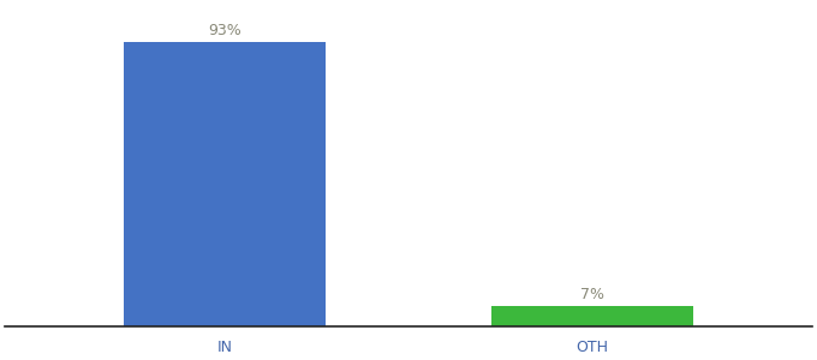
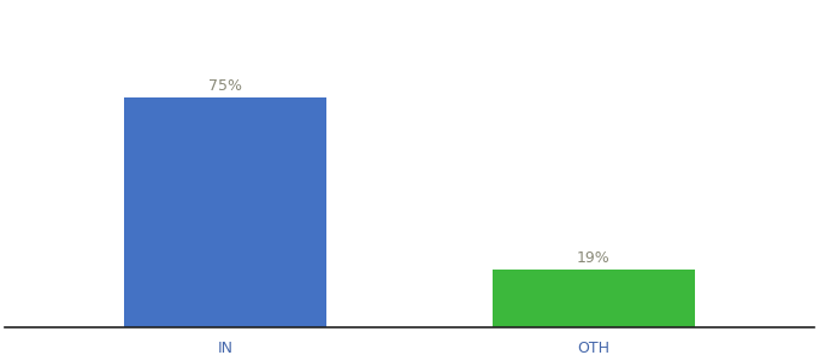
IN: 93% -> 75%
OTH: 7% -> 19%
